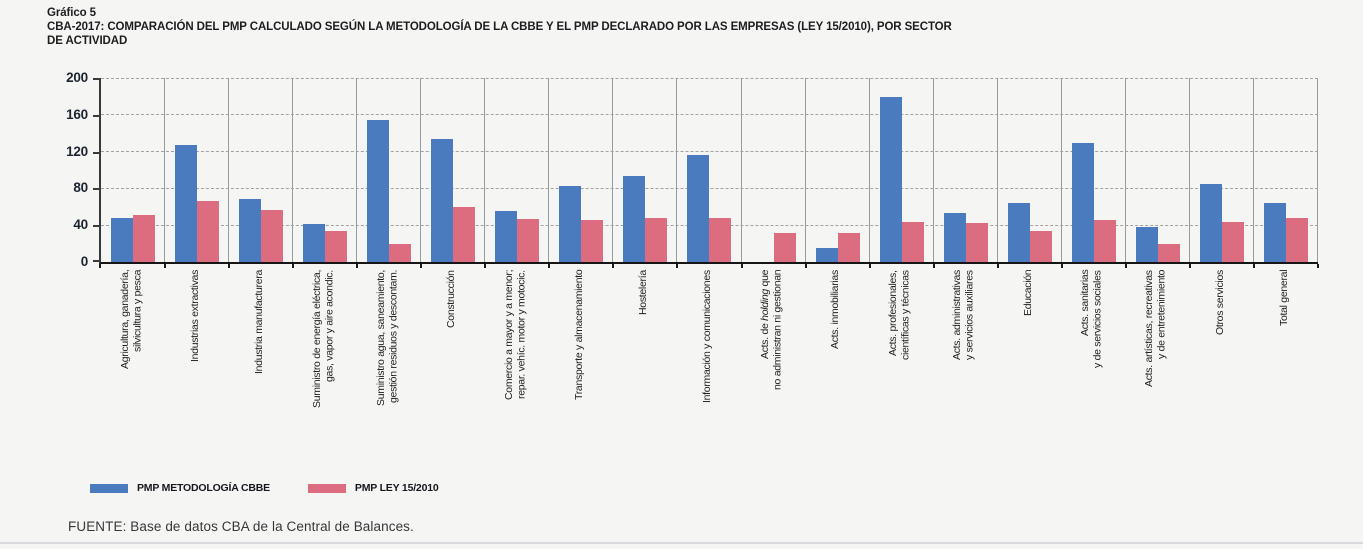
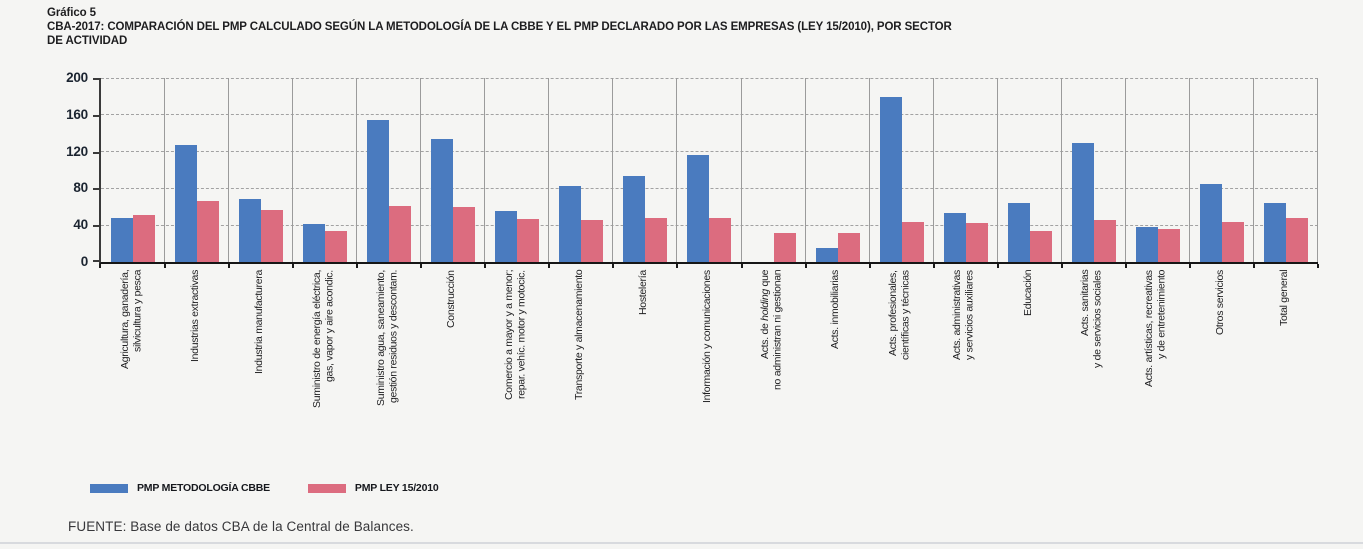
PMP LEY 15/2010/Suministro agua, saneamiento, gestión residuos y descontam.: 20 -> 60
PMP LEY 15/2010/Acts. artísticas, recreativas y de entretenimiento: 20 -> 40
